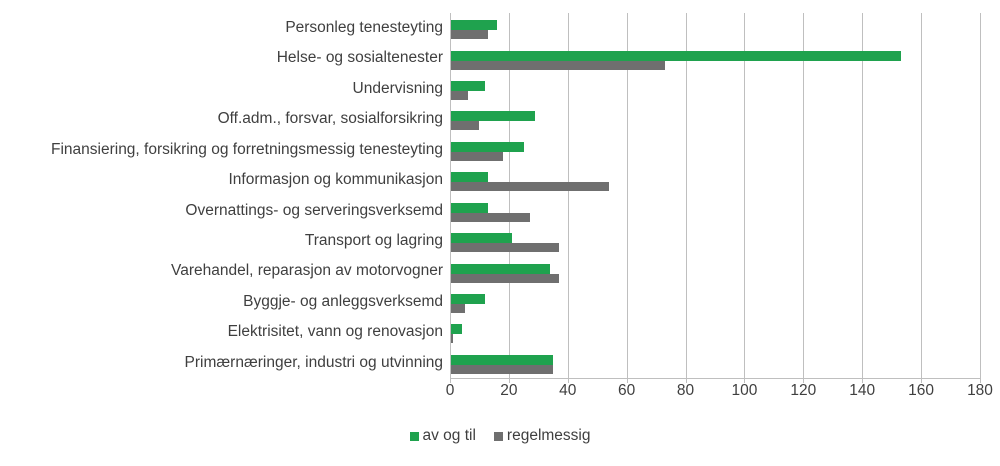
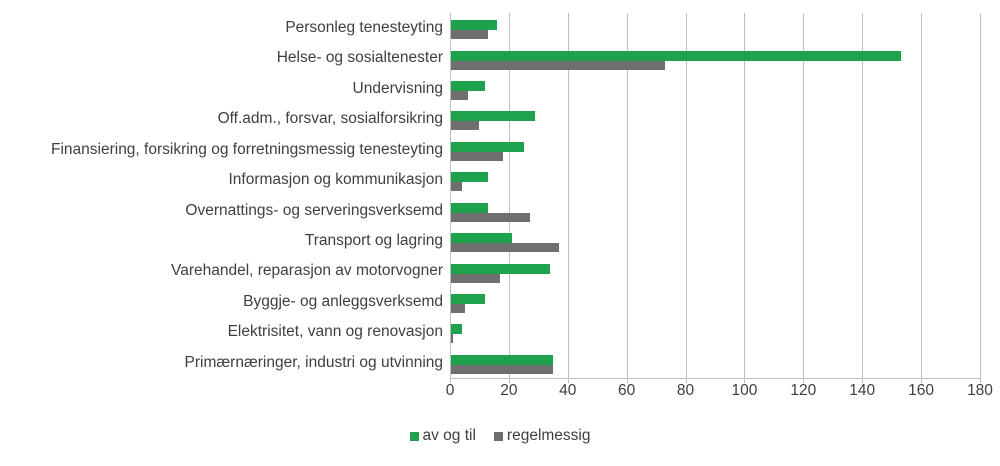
regelmessig/Informasjon og kommunikasjon: 54 -> 4
regelmessig/Varehandel, reparasjon av motorvogner: 37 -> 17
